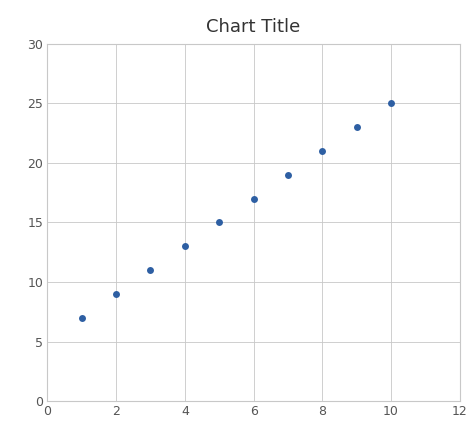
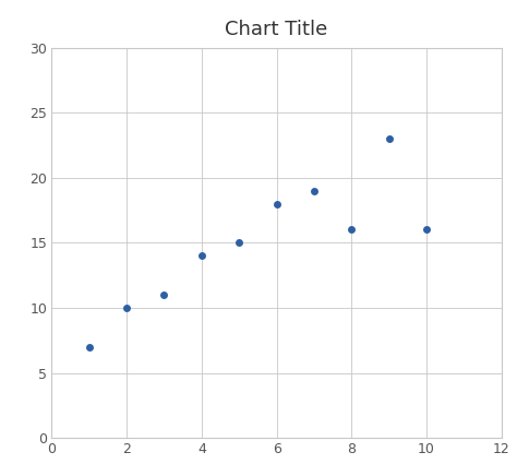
2: 9 -> 10
4: 13 -> 14
6: 17 -> 18
8: 21 -> 16
10: 25 -> 16
